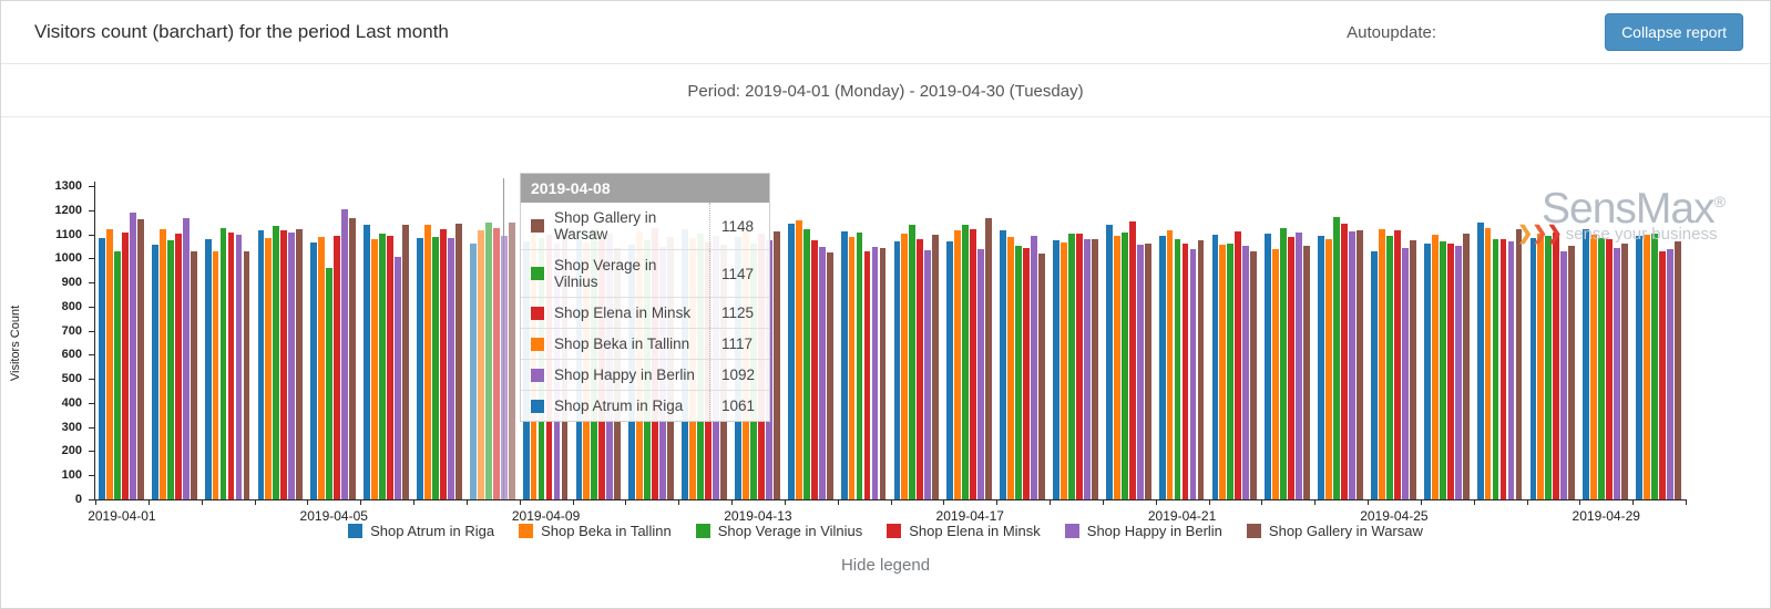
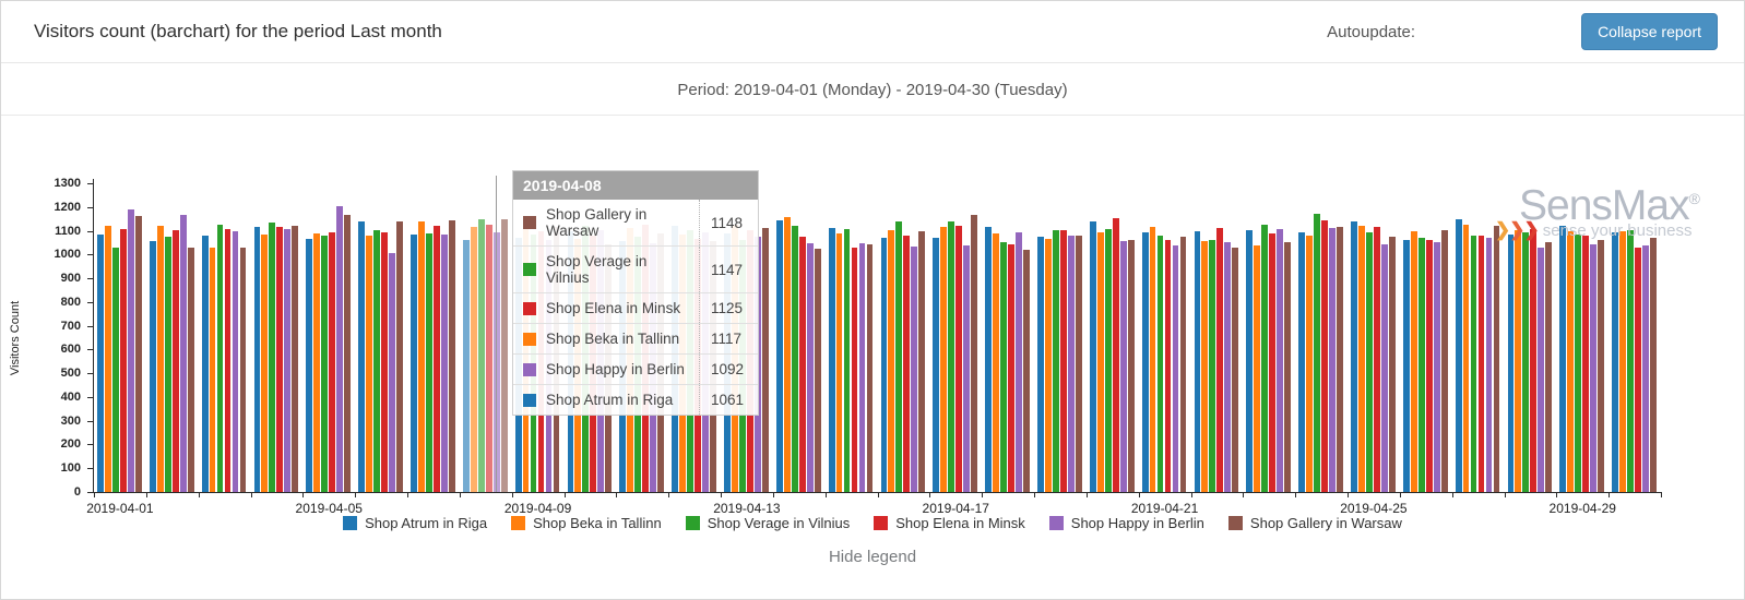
Shop Verage in Vilnius/2019-04-05: 960 -> 1080
Shop Atrum in Riga/2019-04-25: 1030 -> 1140
